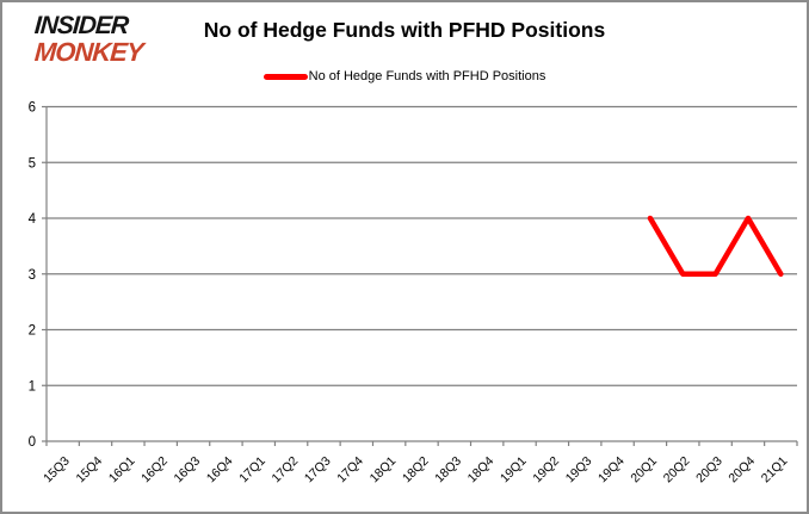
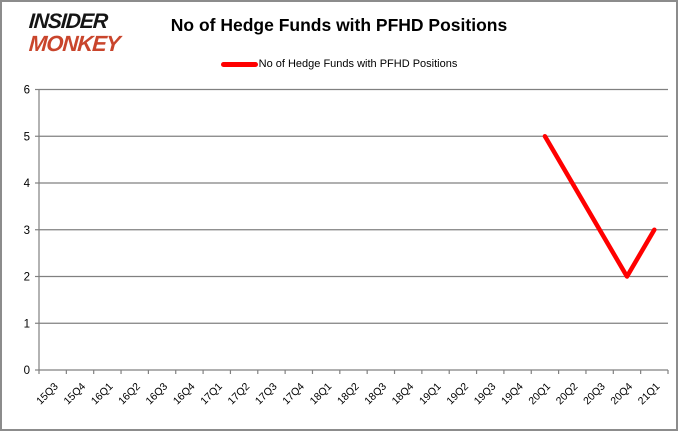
20Q1: 4 -> 5
20Q2: 3 -> 4
20Q4: 4 -> 2
